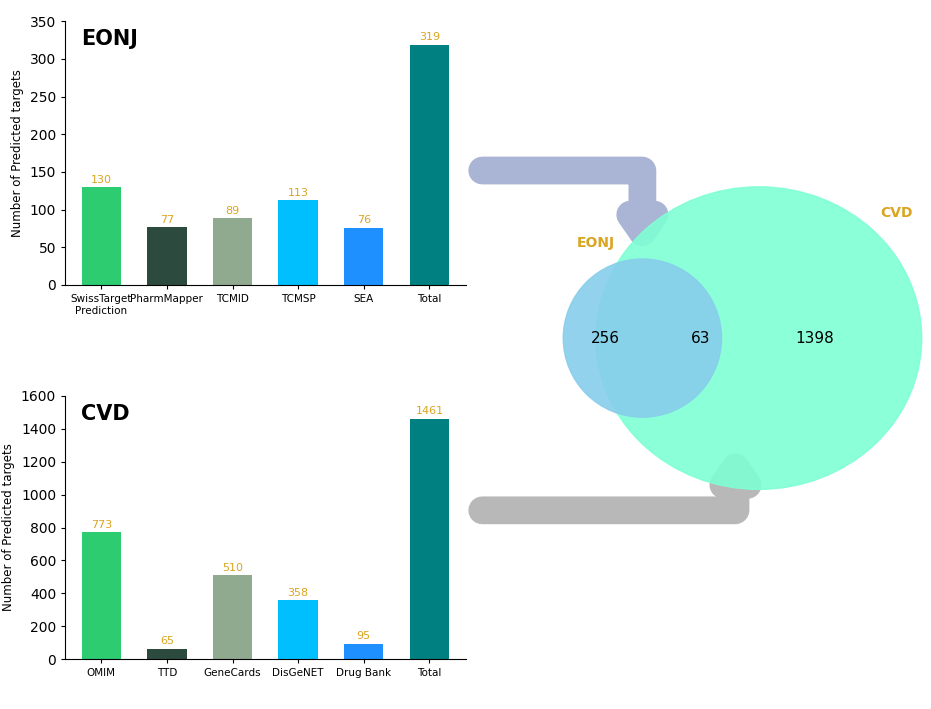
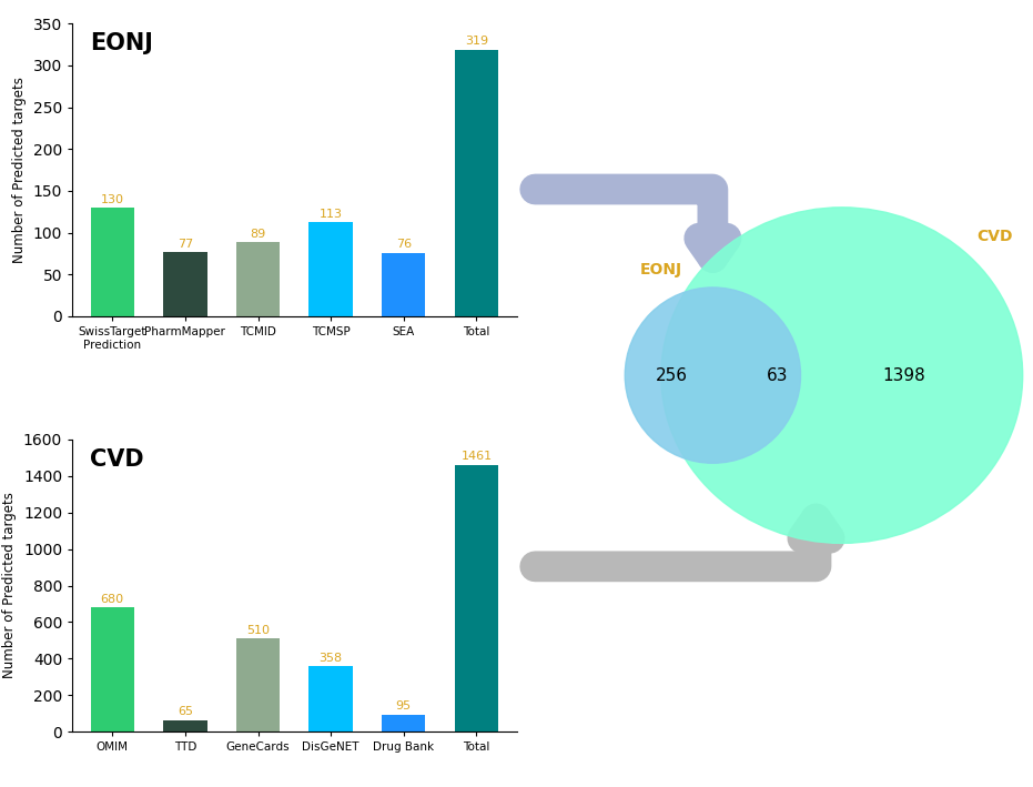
OMIM: 773 -> 680
